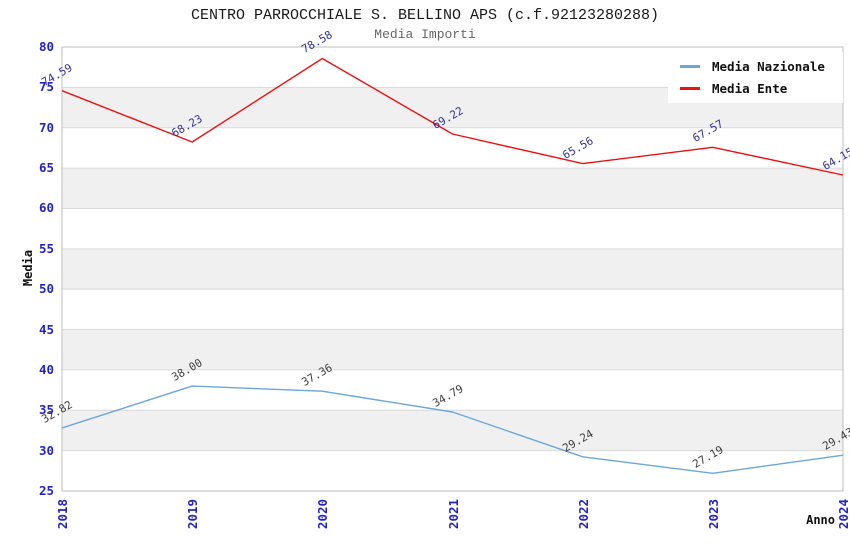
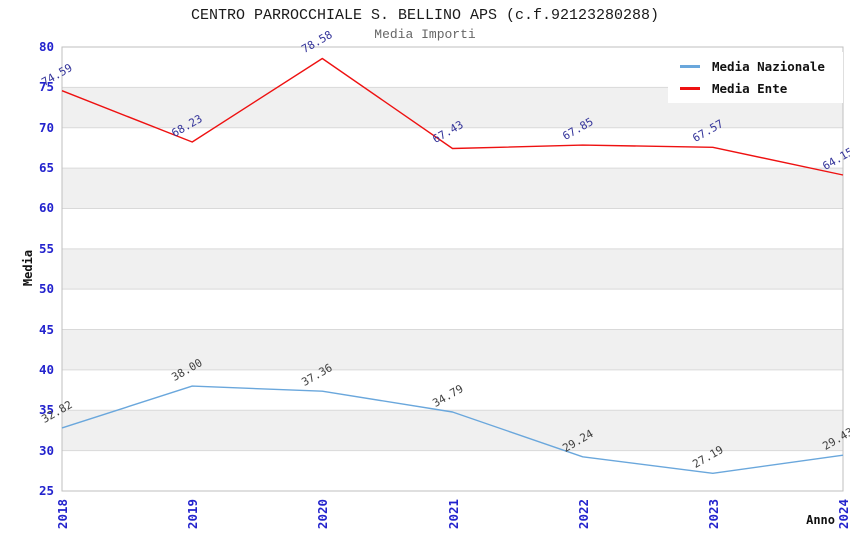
Media Ente/2021: 69.22 -> 67.43
Media Ente/2022: 65.56 -> 67.85
